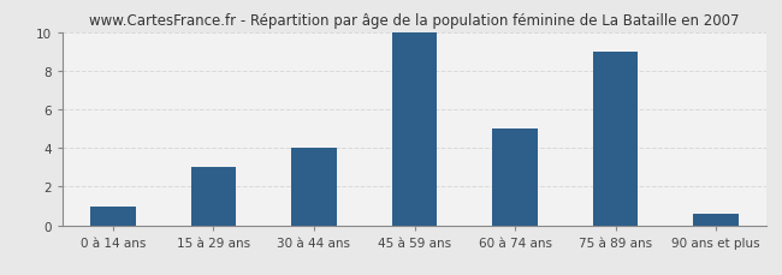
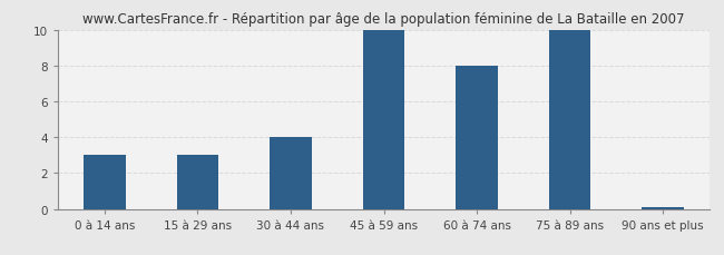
0 à 14 ans: 1.0 -> 3.0
60 à 74 ans: 5.0 -> 8.0
75 à 89 ans: 9.0 -> 10.0
90 ans et plus: 0.6 -> 0.1
